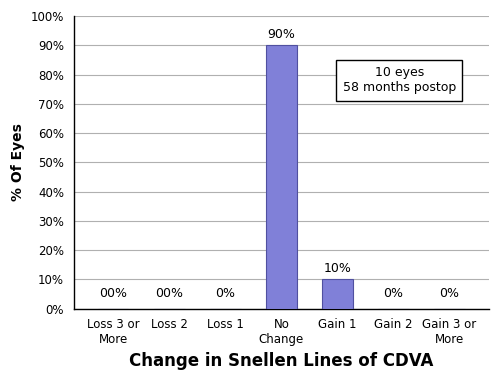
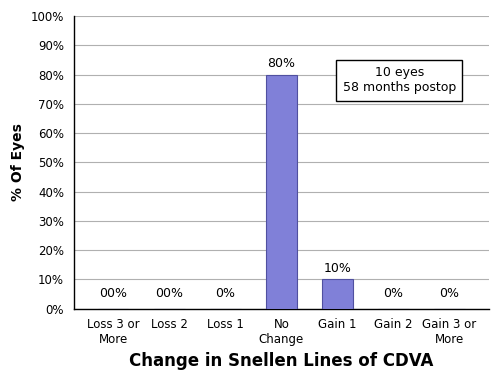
No Change: 90% -> 80%
